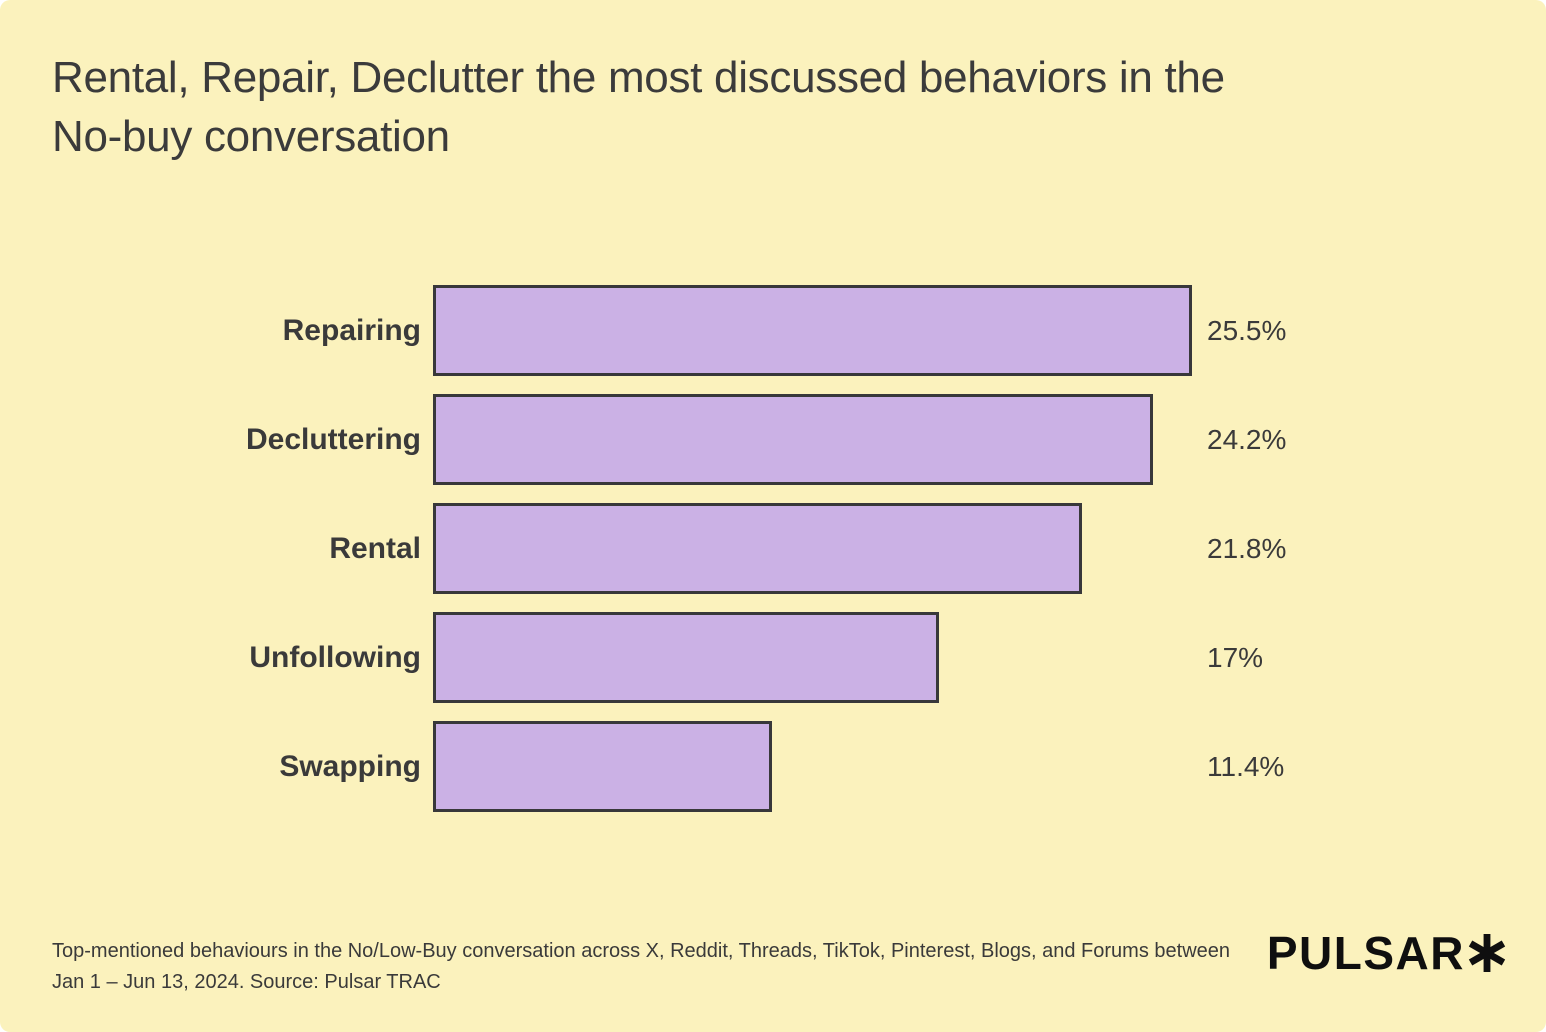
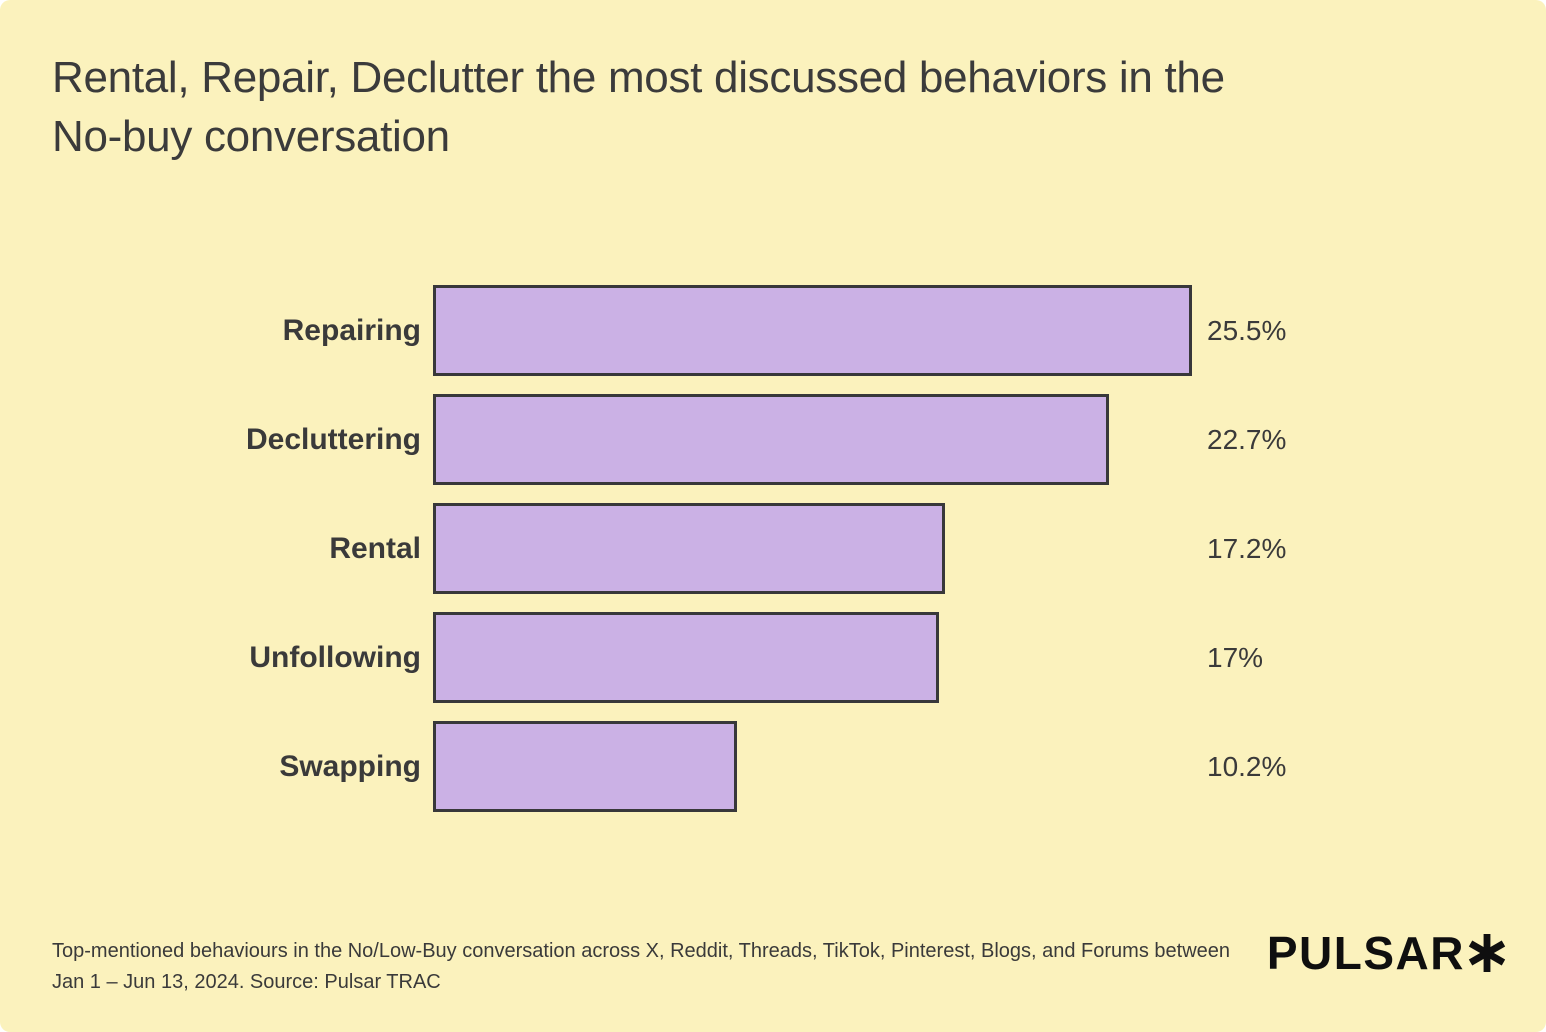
Decluttering: 24.2% -> 22.7%
Rental: 21.8% -> 17.2%
Swapping: 11.4% -> 10.2%
